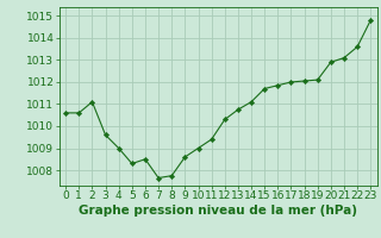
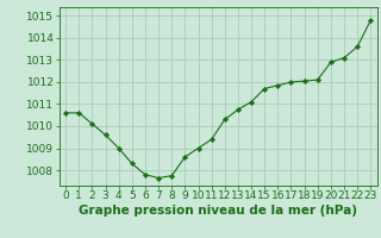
2: 1011.1 -> 1010.1
6: 1008.5 -> 1007.8
